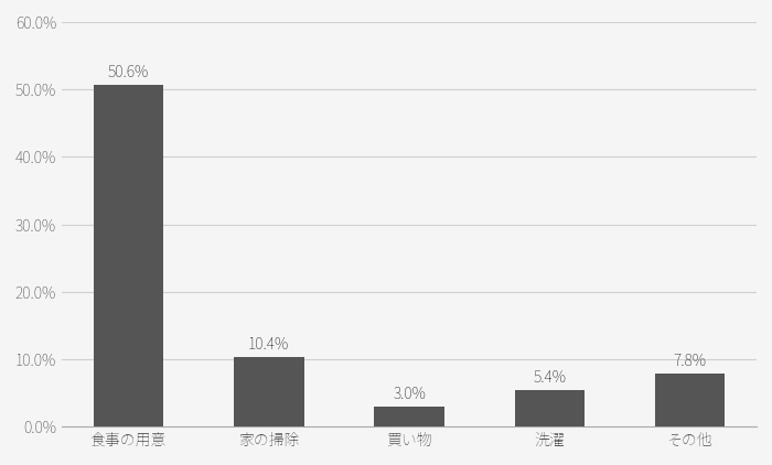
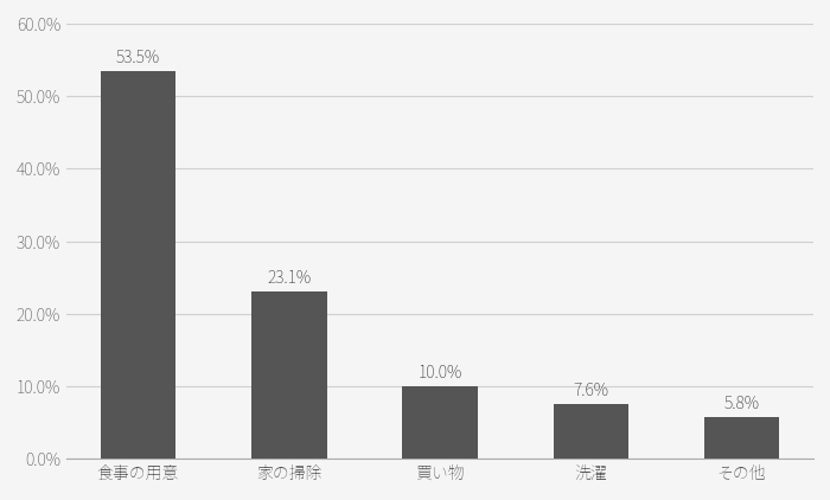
食事の用意: 50.6% -> 53.5%
家の掃除: 10.4% -> 23.1%
買い物: 3.0% -> 10.0%
洗濯: 5.4% -> 7.6%
その他: 7.8% -> 5.8%
